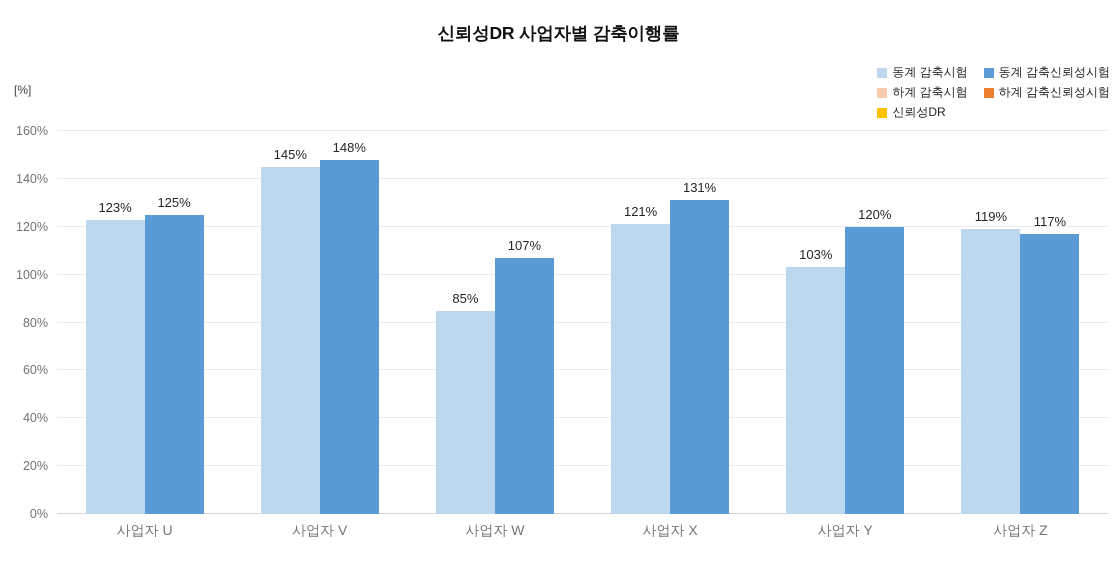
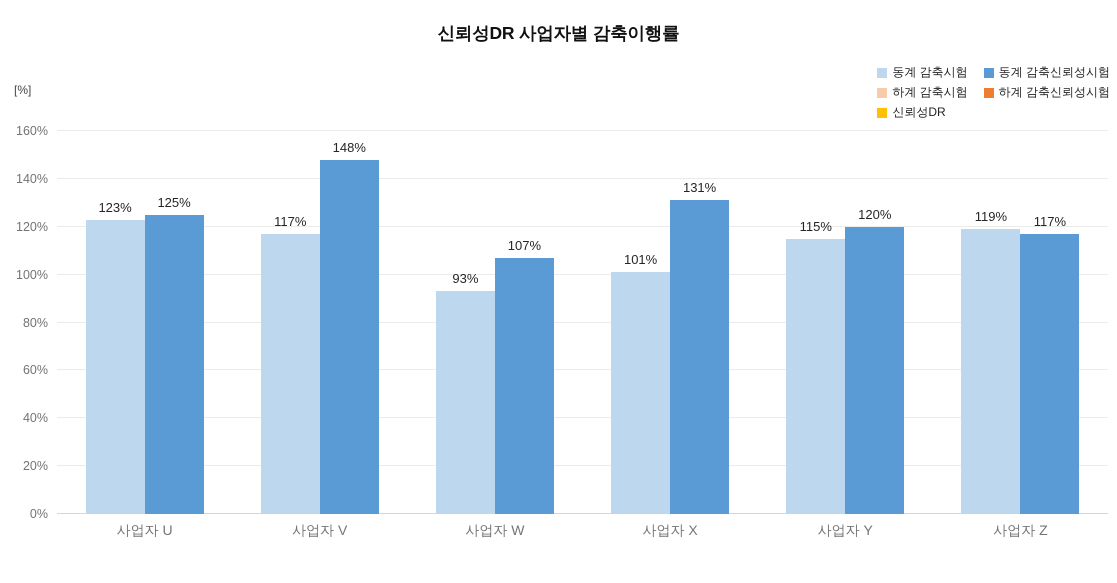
동계 감축시험/사업자 V: 145% -> 117%
동계 감축시험/사업자 W: 85% -> 93%
동계 감축시험/사업자 X: 121% -> 101%
동계 감축시험/사업자 Y: 103% -> 115%
